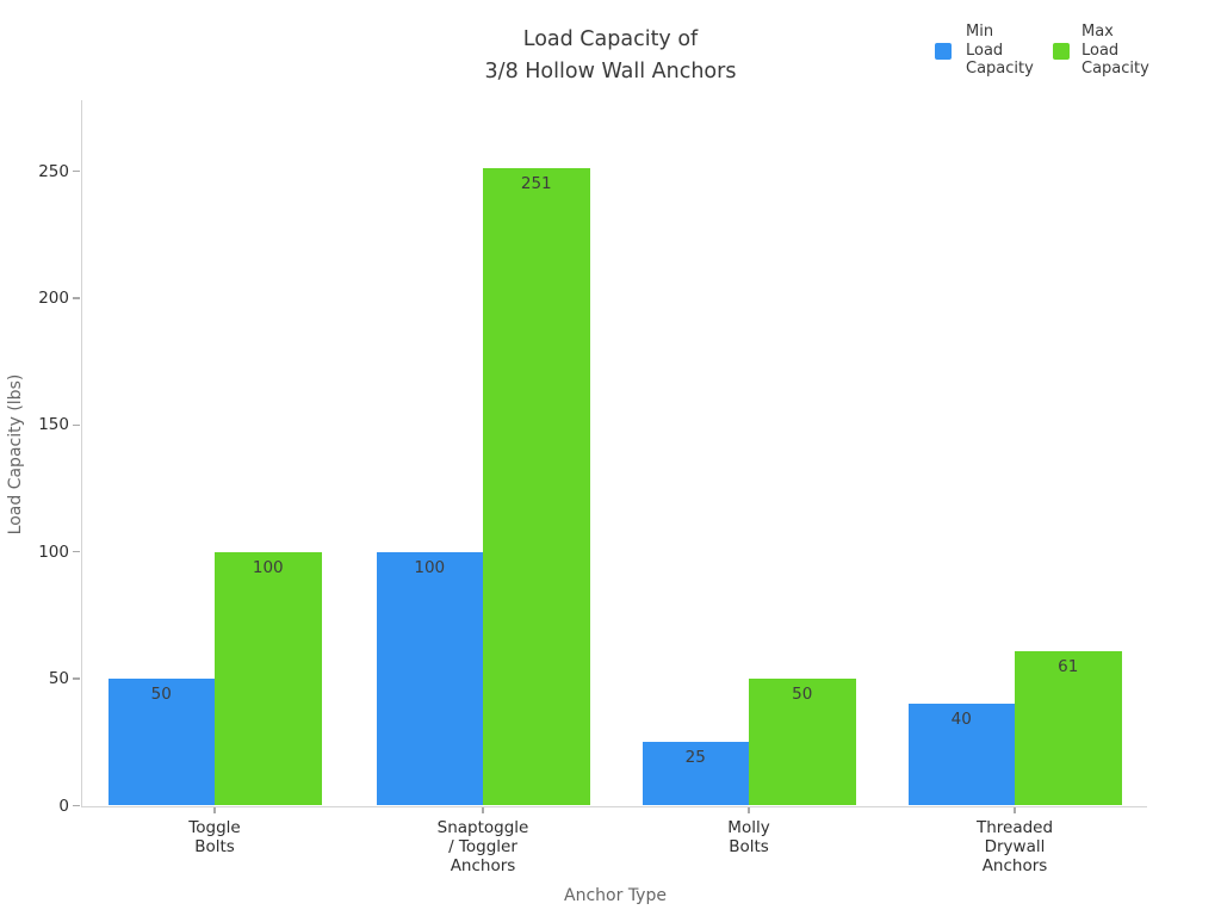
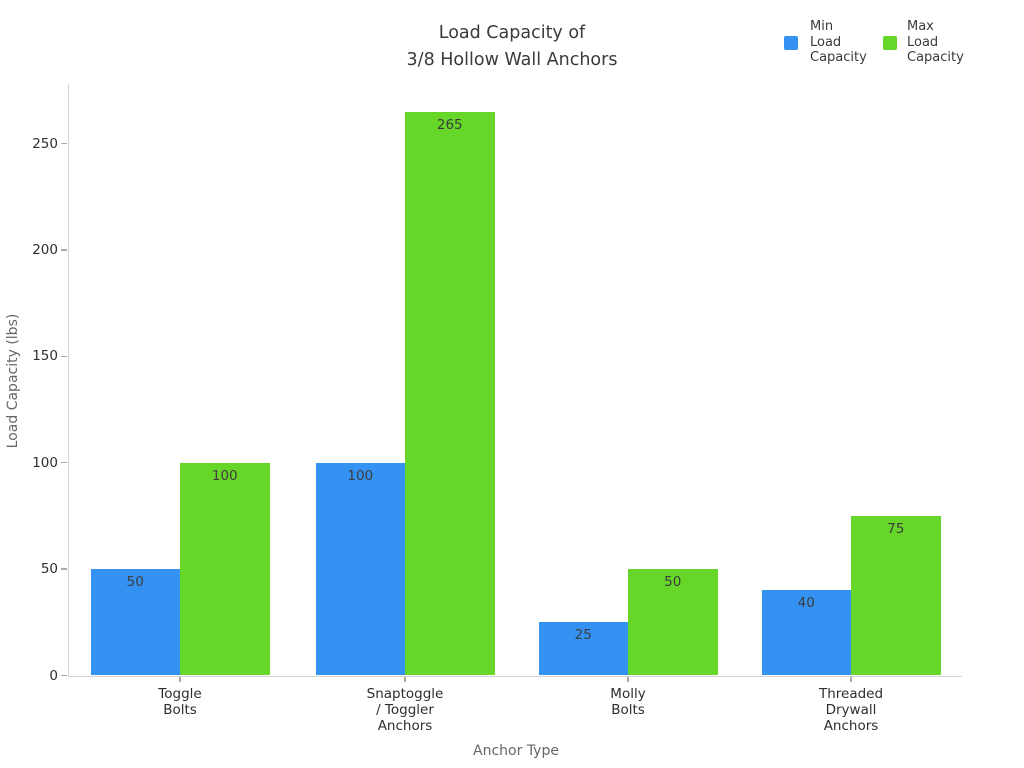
Max Load Capacity/Snaptoggle / Toggler Anchors: 251 -> 265
Max Load Capacity/Threaded Drywall Anchors: 61 -> 75
